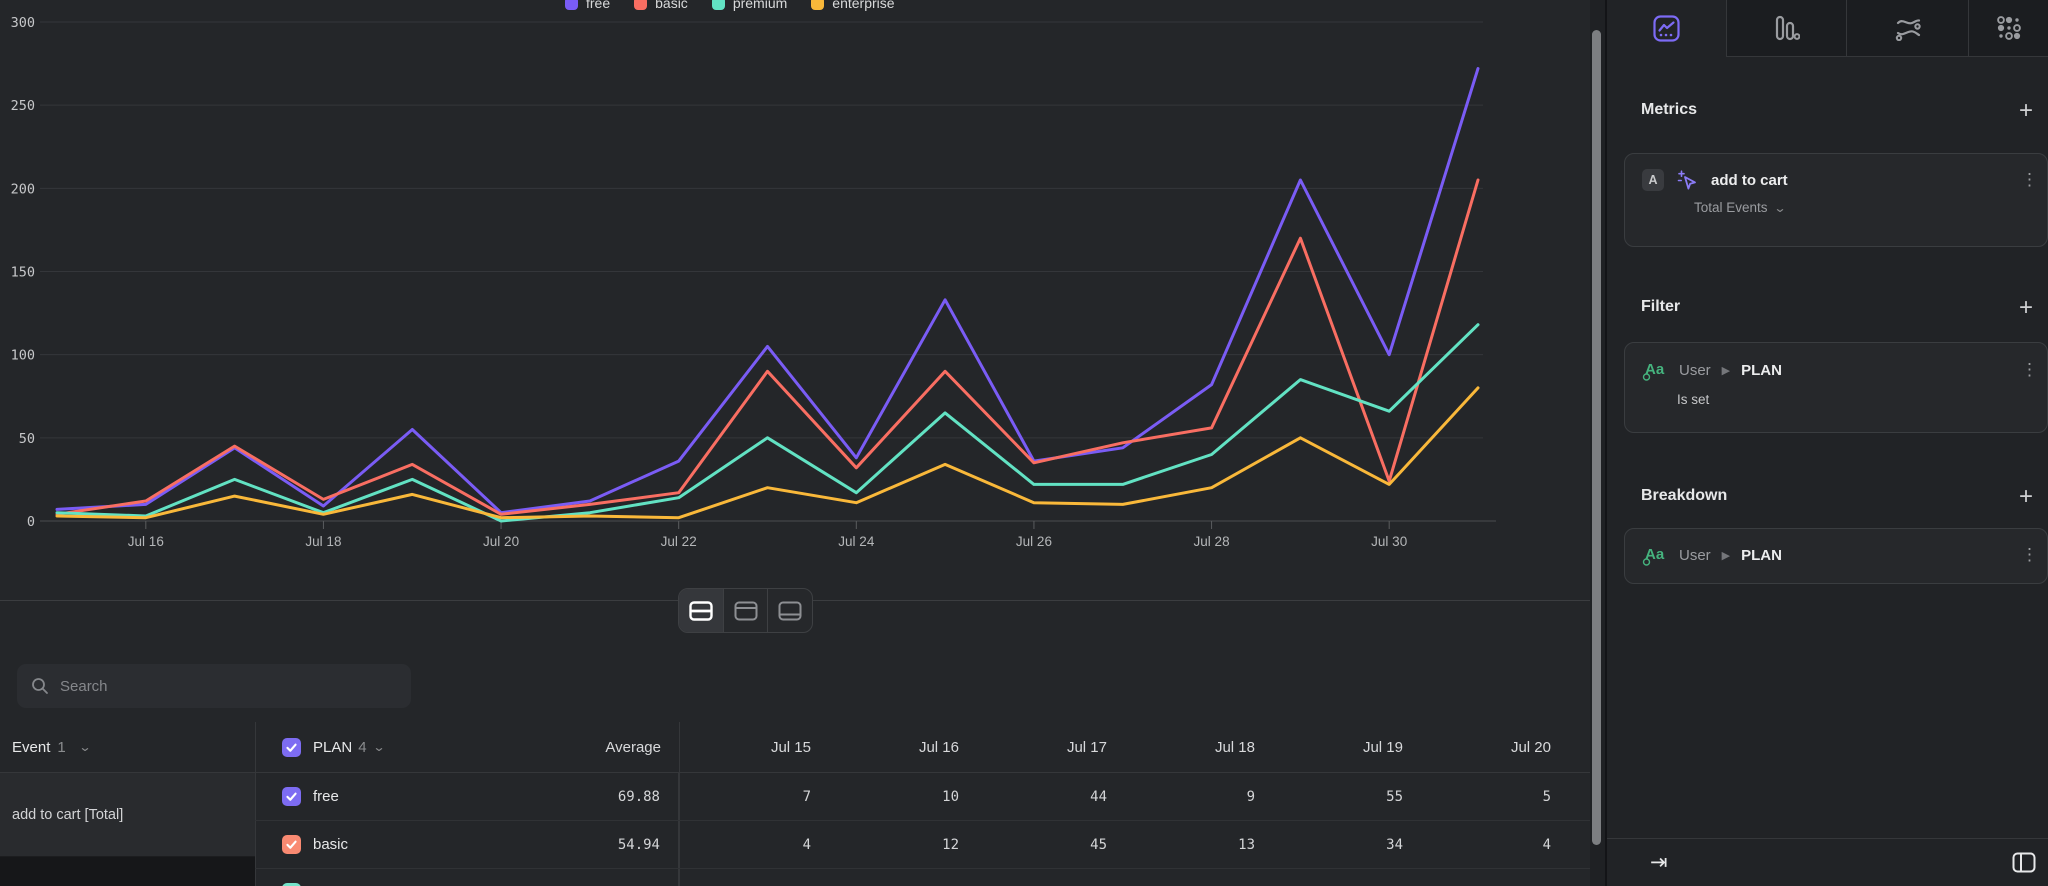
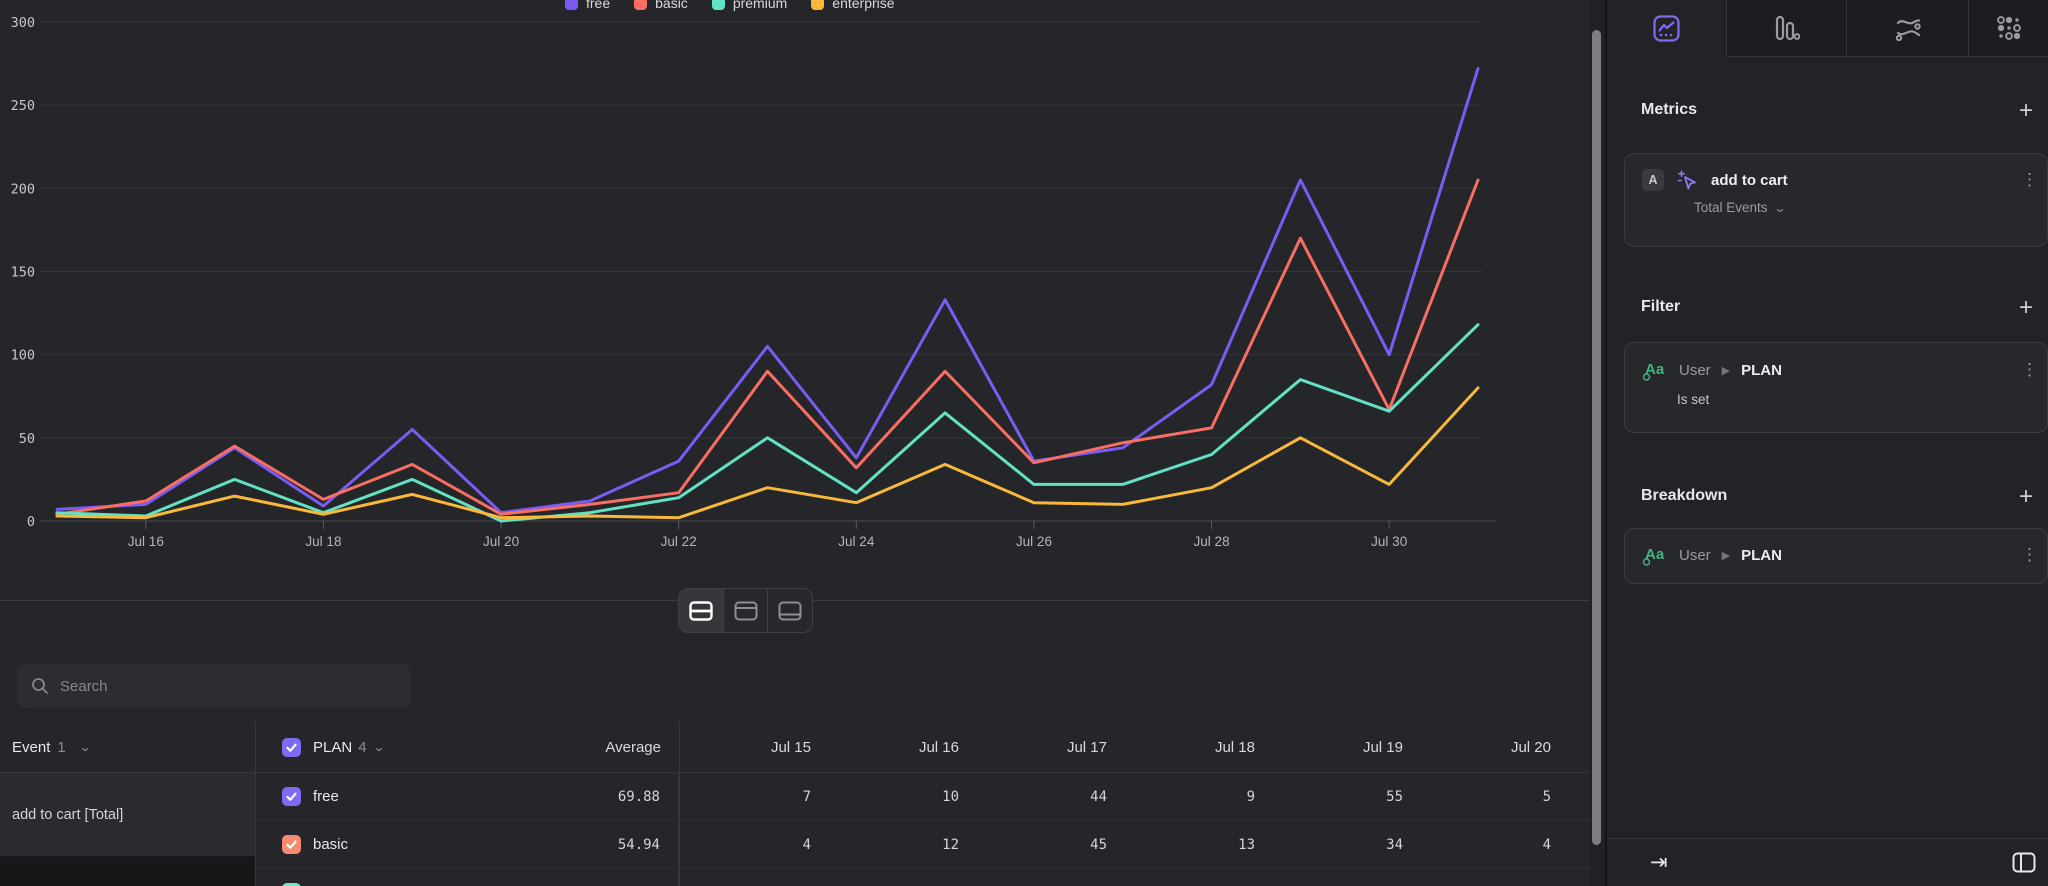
basic/Jul 30: 24 -> 67
